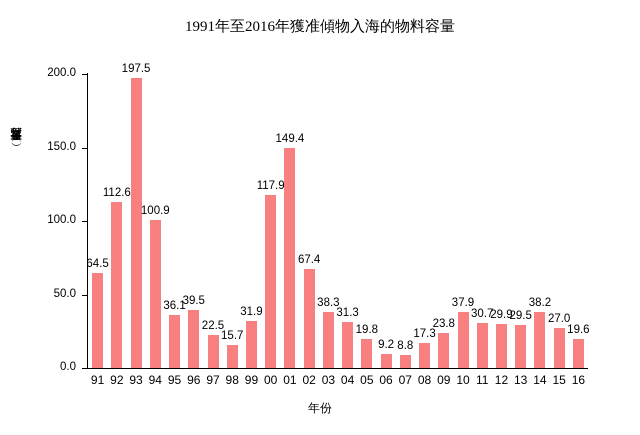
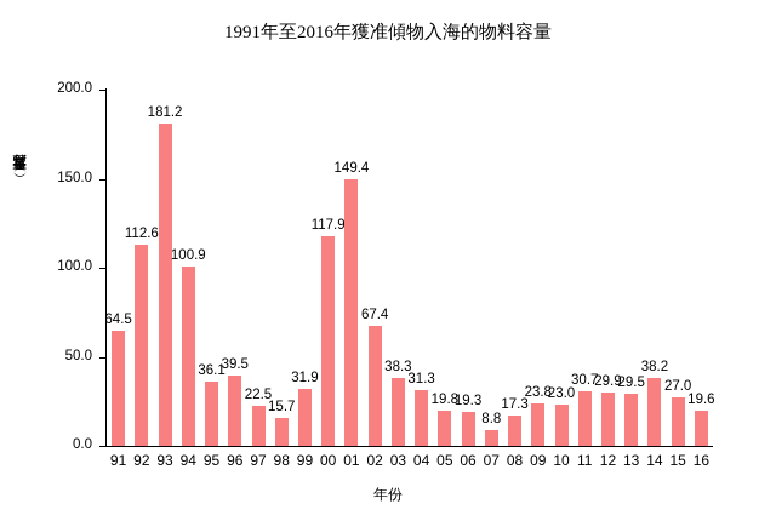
93: 197.5 -> 181.2
06: 9.2 -> 19.3
10: 37.9 -> 23.0
